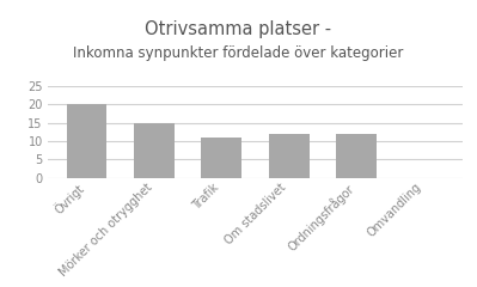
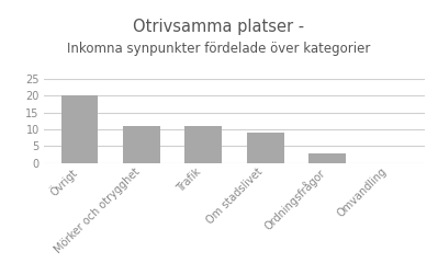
Mörker och otrygghet: 15 -> 11
Om stadslivet: 12 -> 9
Ordningsfrågor: 12 -> 3
